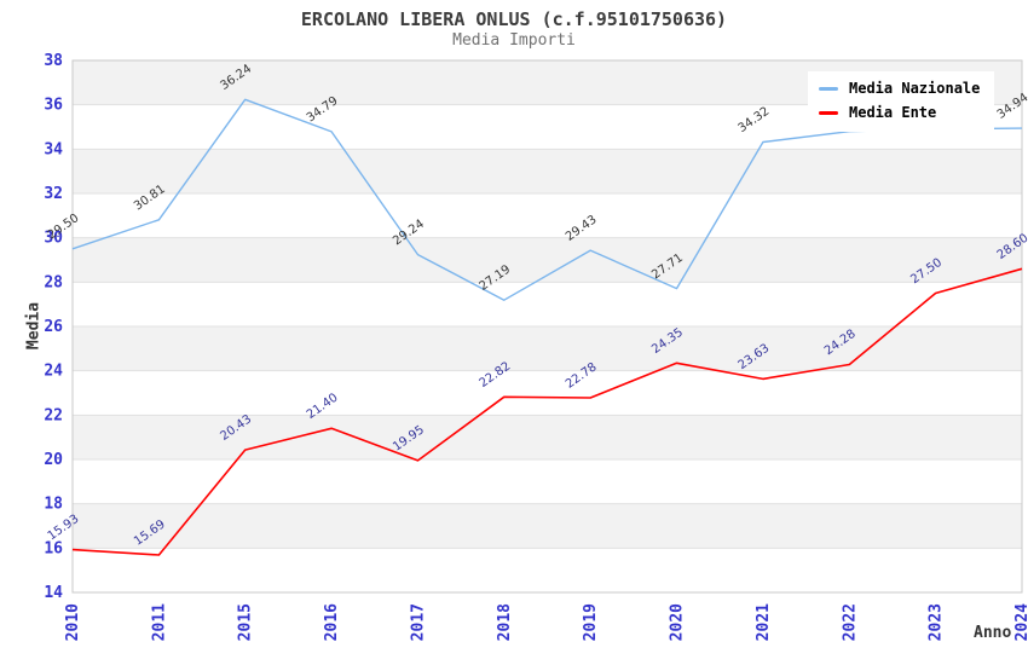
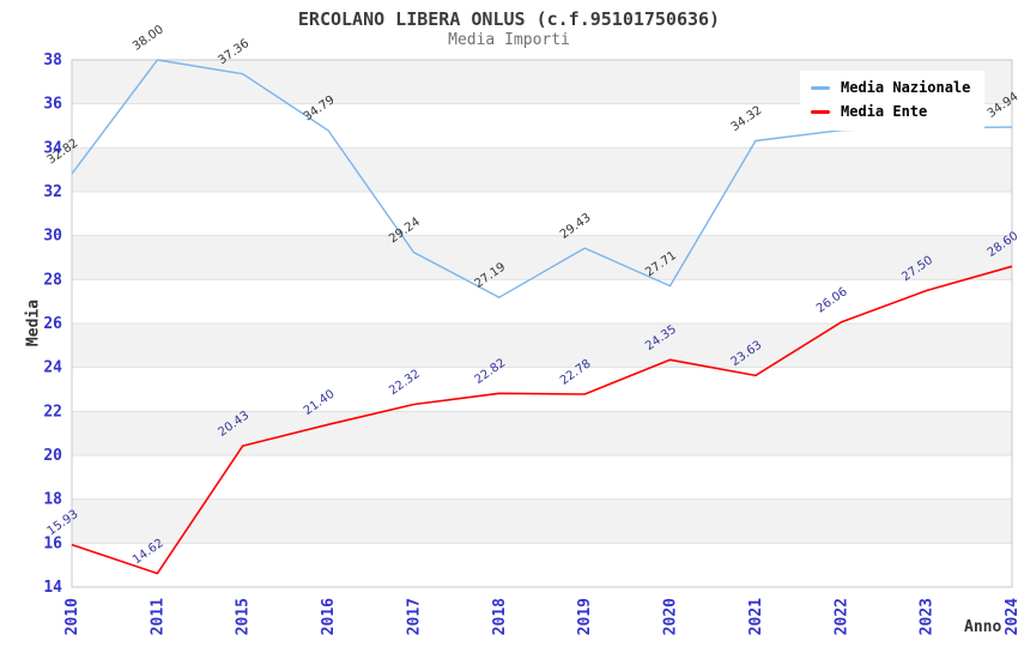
Media Nazionale/2010: 29.50 -> 32.82
Media Nazionale/2011: 30.81 -> 38.00
Media Ente/2011: 15.69 -> 14.62
Media Nazionale/2015: 36.24 -> 37.36
Media Ente/2017: 19.95 -> 22.32
Media Ente/2022: 24.28 -> 26.06
